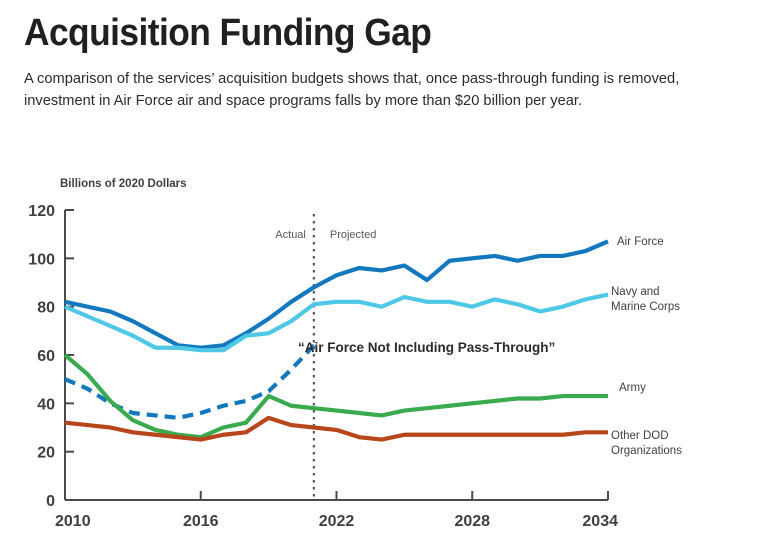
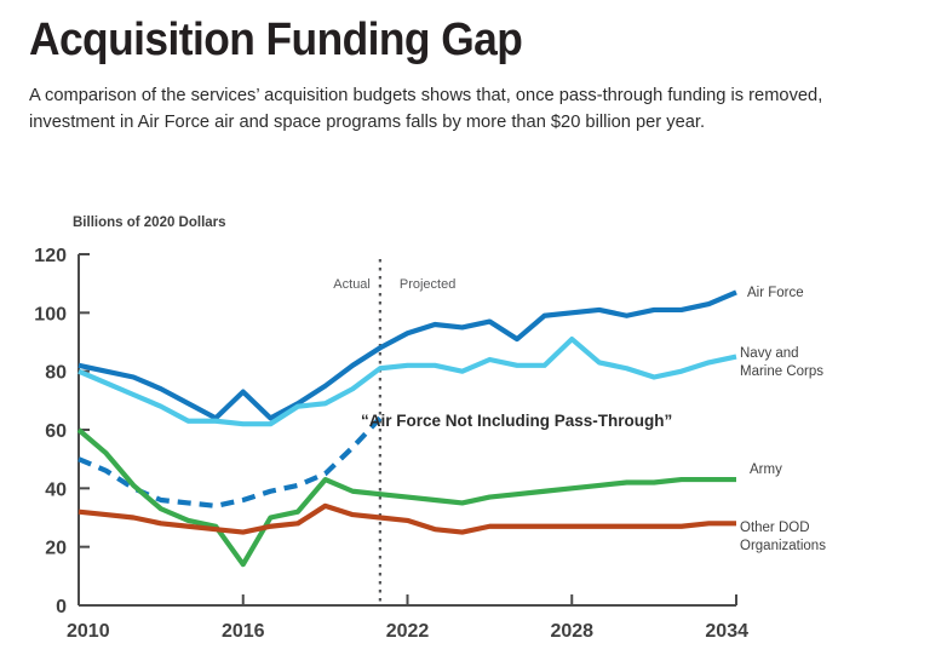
Air Force/2016: 63 -> 73
Army/2016: 26 -> 14
Navy and Marine Corps/2028: 80 -> 91
